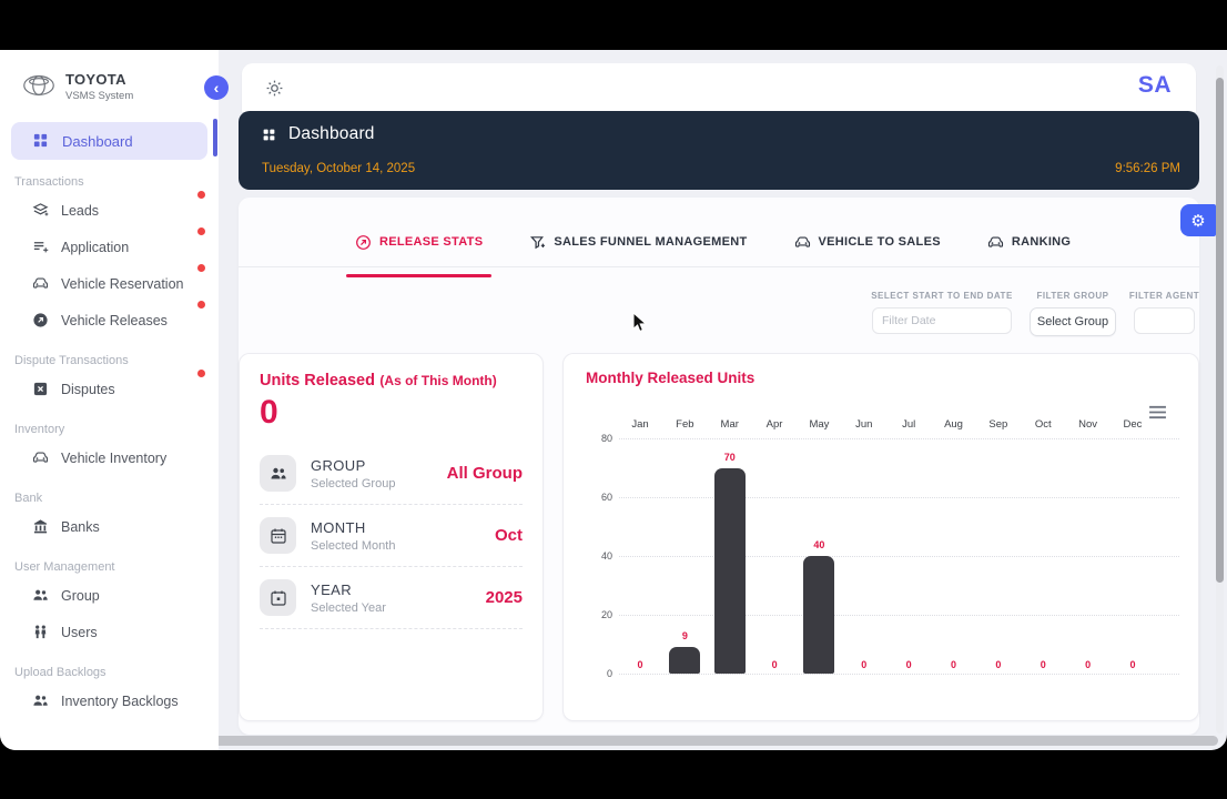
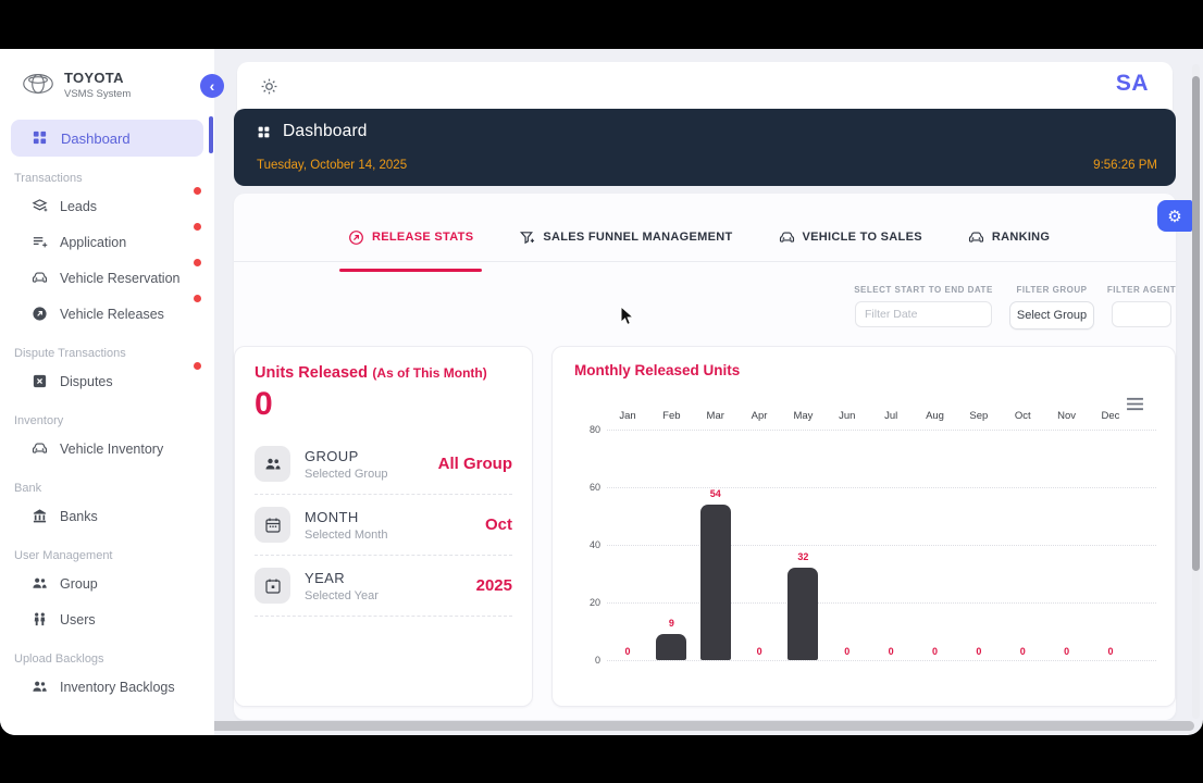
Mar: 70 -> 54
May: 40 -> 32
